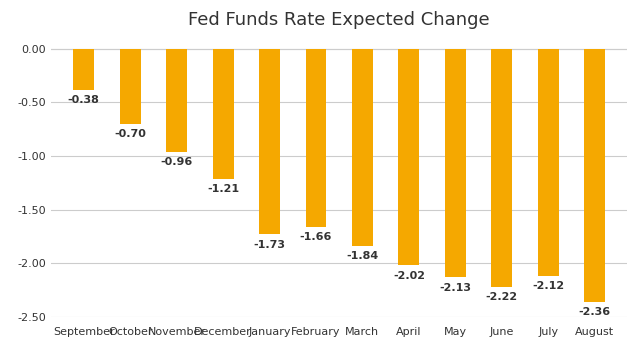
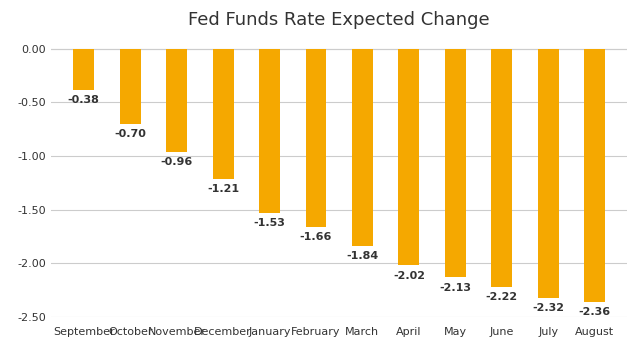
January: -1.73 -> -1.53
July: -2.12 -> -2.32
